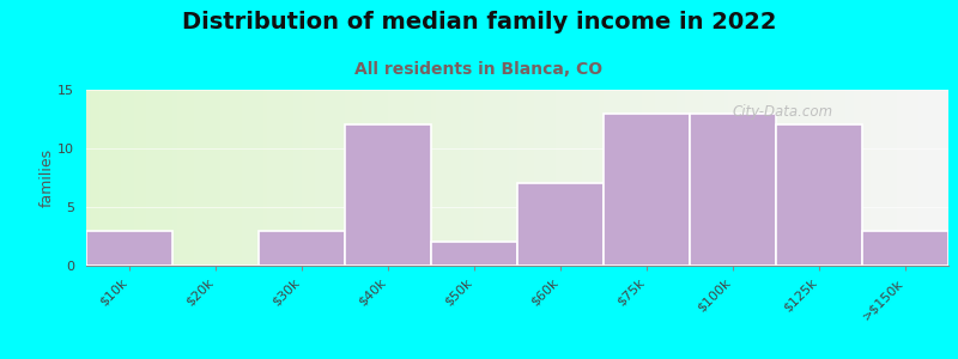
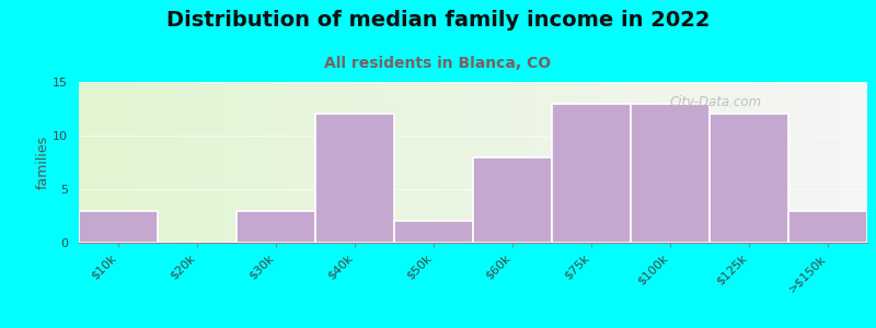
$60k: 7 -> 8
